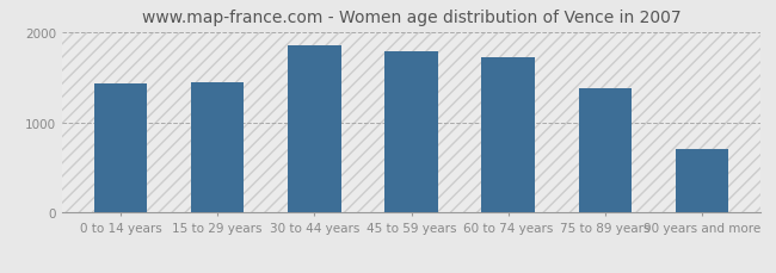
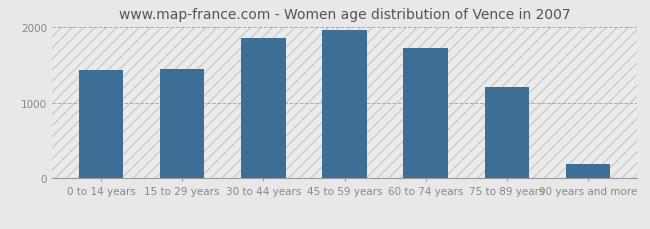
45 to 59 years: 1780 -> 1960
75 to 89 years: 1380 -> 1200
90 years and more: 700 -> 190
